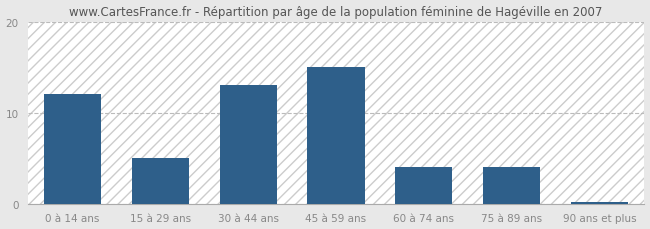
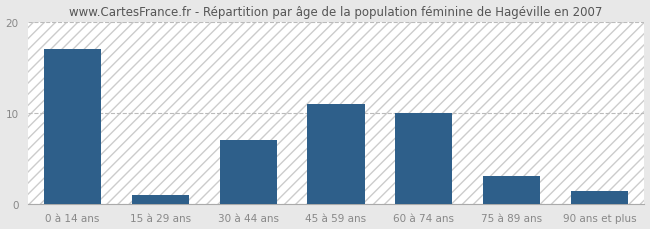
0 à 14 ans: 12.0 -> 17.0
15 à 29 ans: 5.0 -> 1.0
30 à 44 ans: 13.0 -> 7.0
45 à 59 ans: 15.0 -> 11.0
60 à 74 ans: 4.0 -> 10.0
75 à 89 ans: 4.0 -> 3.0
90 ans et plus: 0.2 -> 1.4
